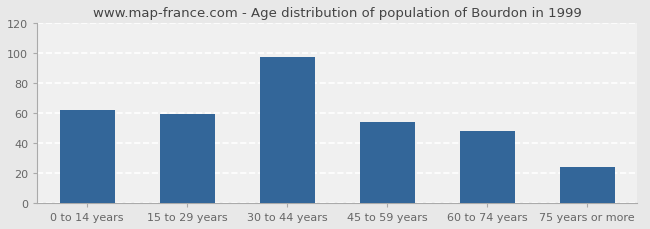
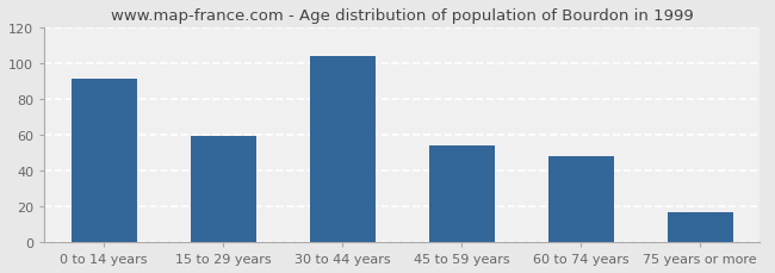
0 to 14 years: 62 -> 91
30 to 44 years: 97 -> 104
75 years or more: 24 -> 17
